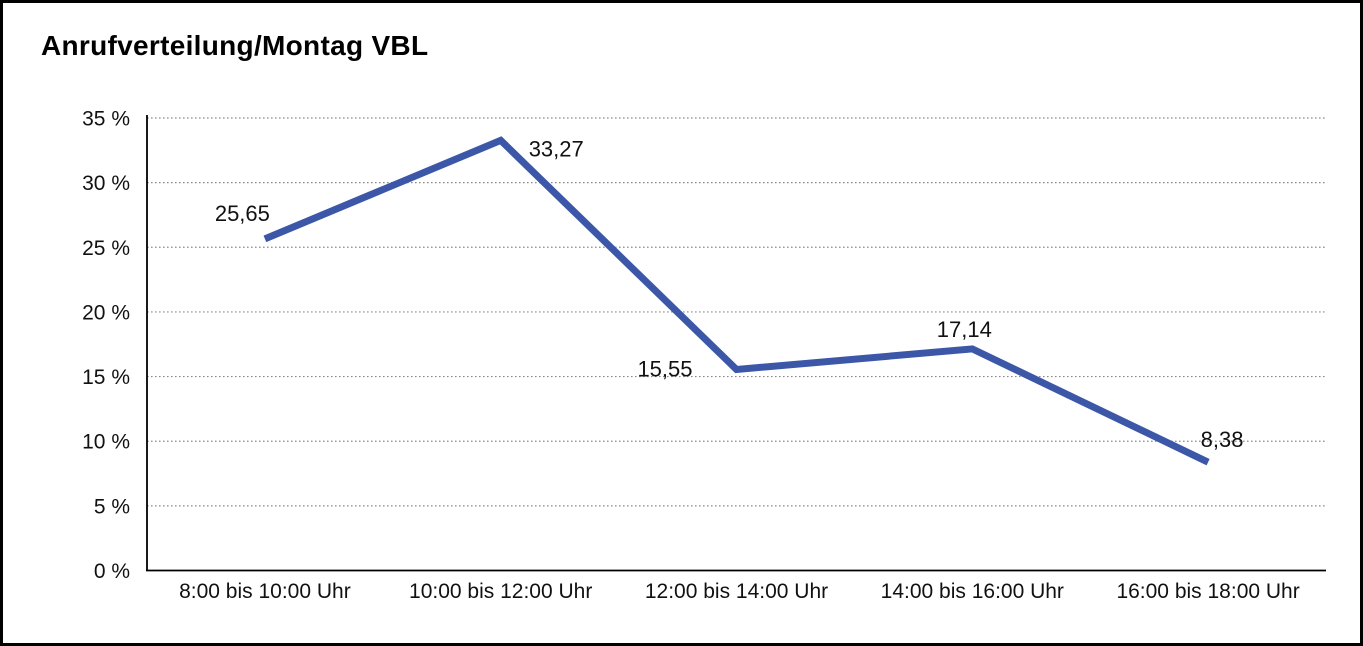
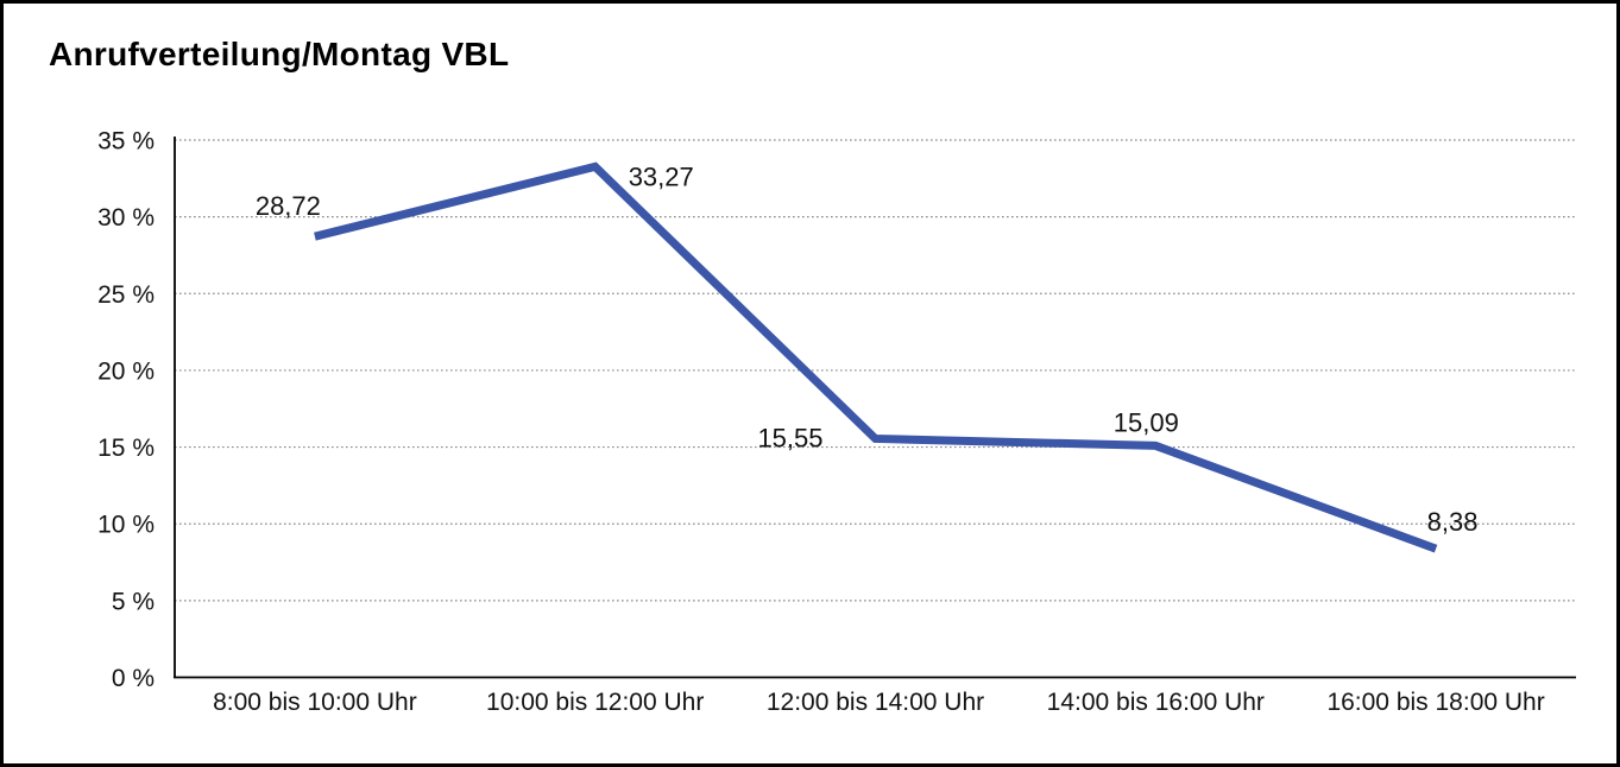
8:00 bis 10:00 Uhr: 25,65 -> 28,72
14:00 bis 16:00 Uhr: 17,14 -> 15,09
